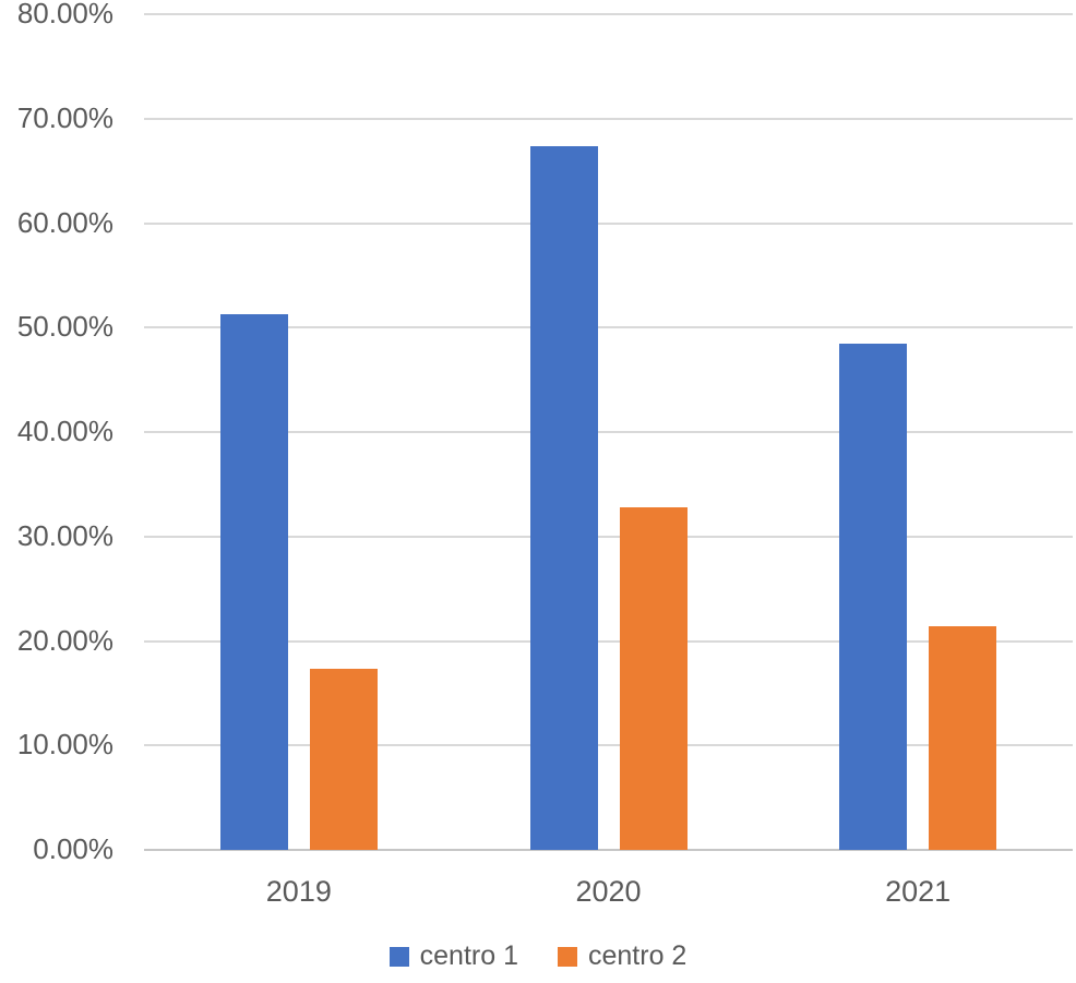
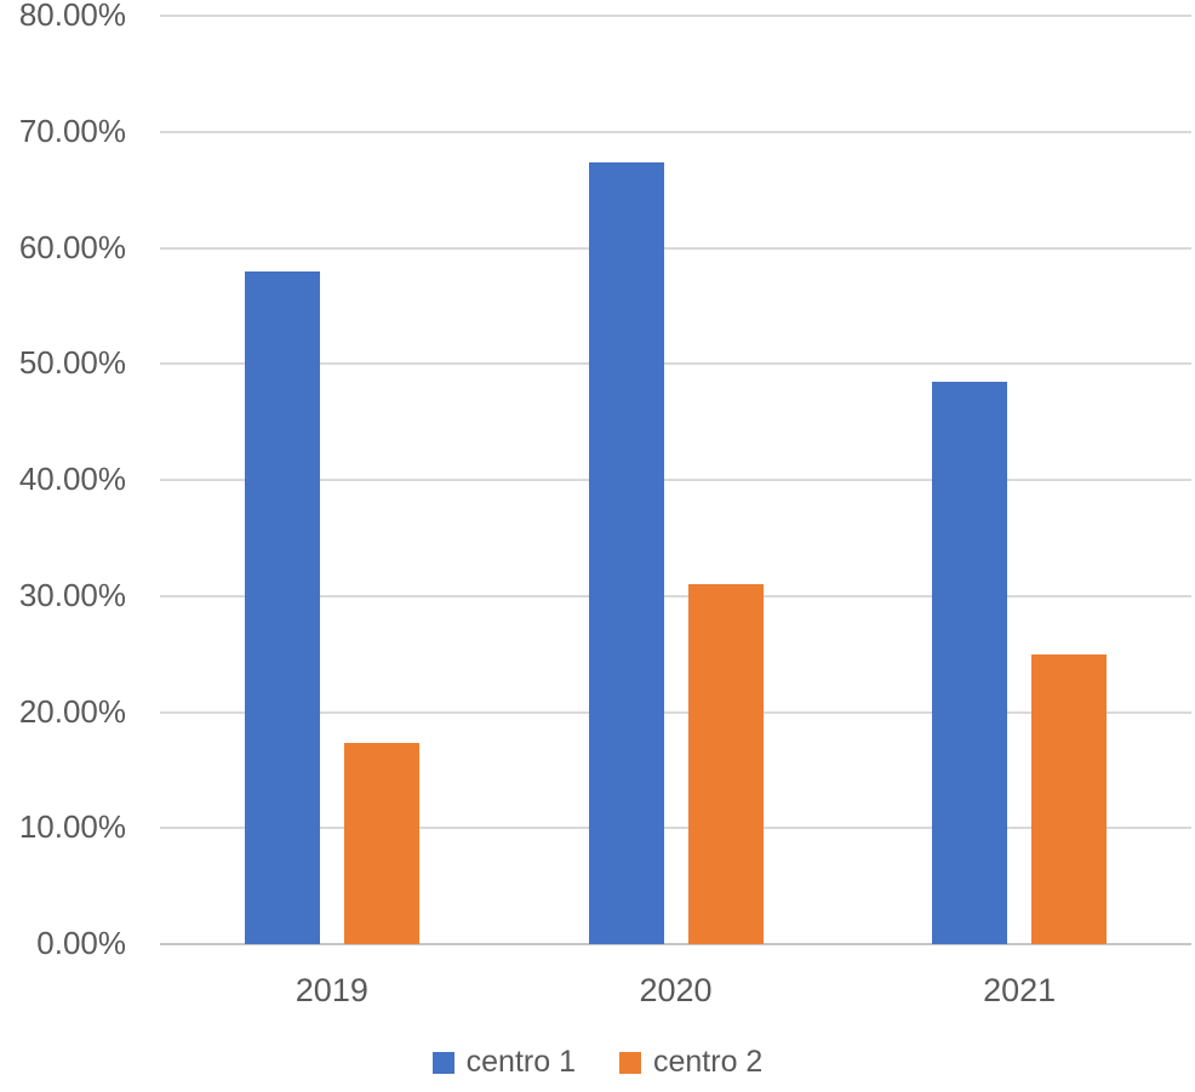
centro 1/2019: 51% -> 58%
centro 2/2020: 33% -> 31%
centro 2/2021: 21% -> 25%
